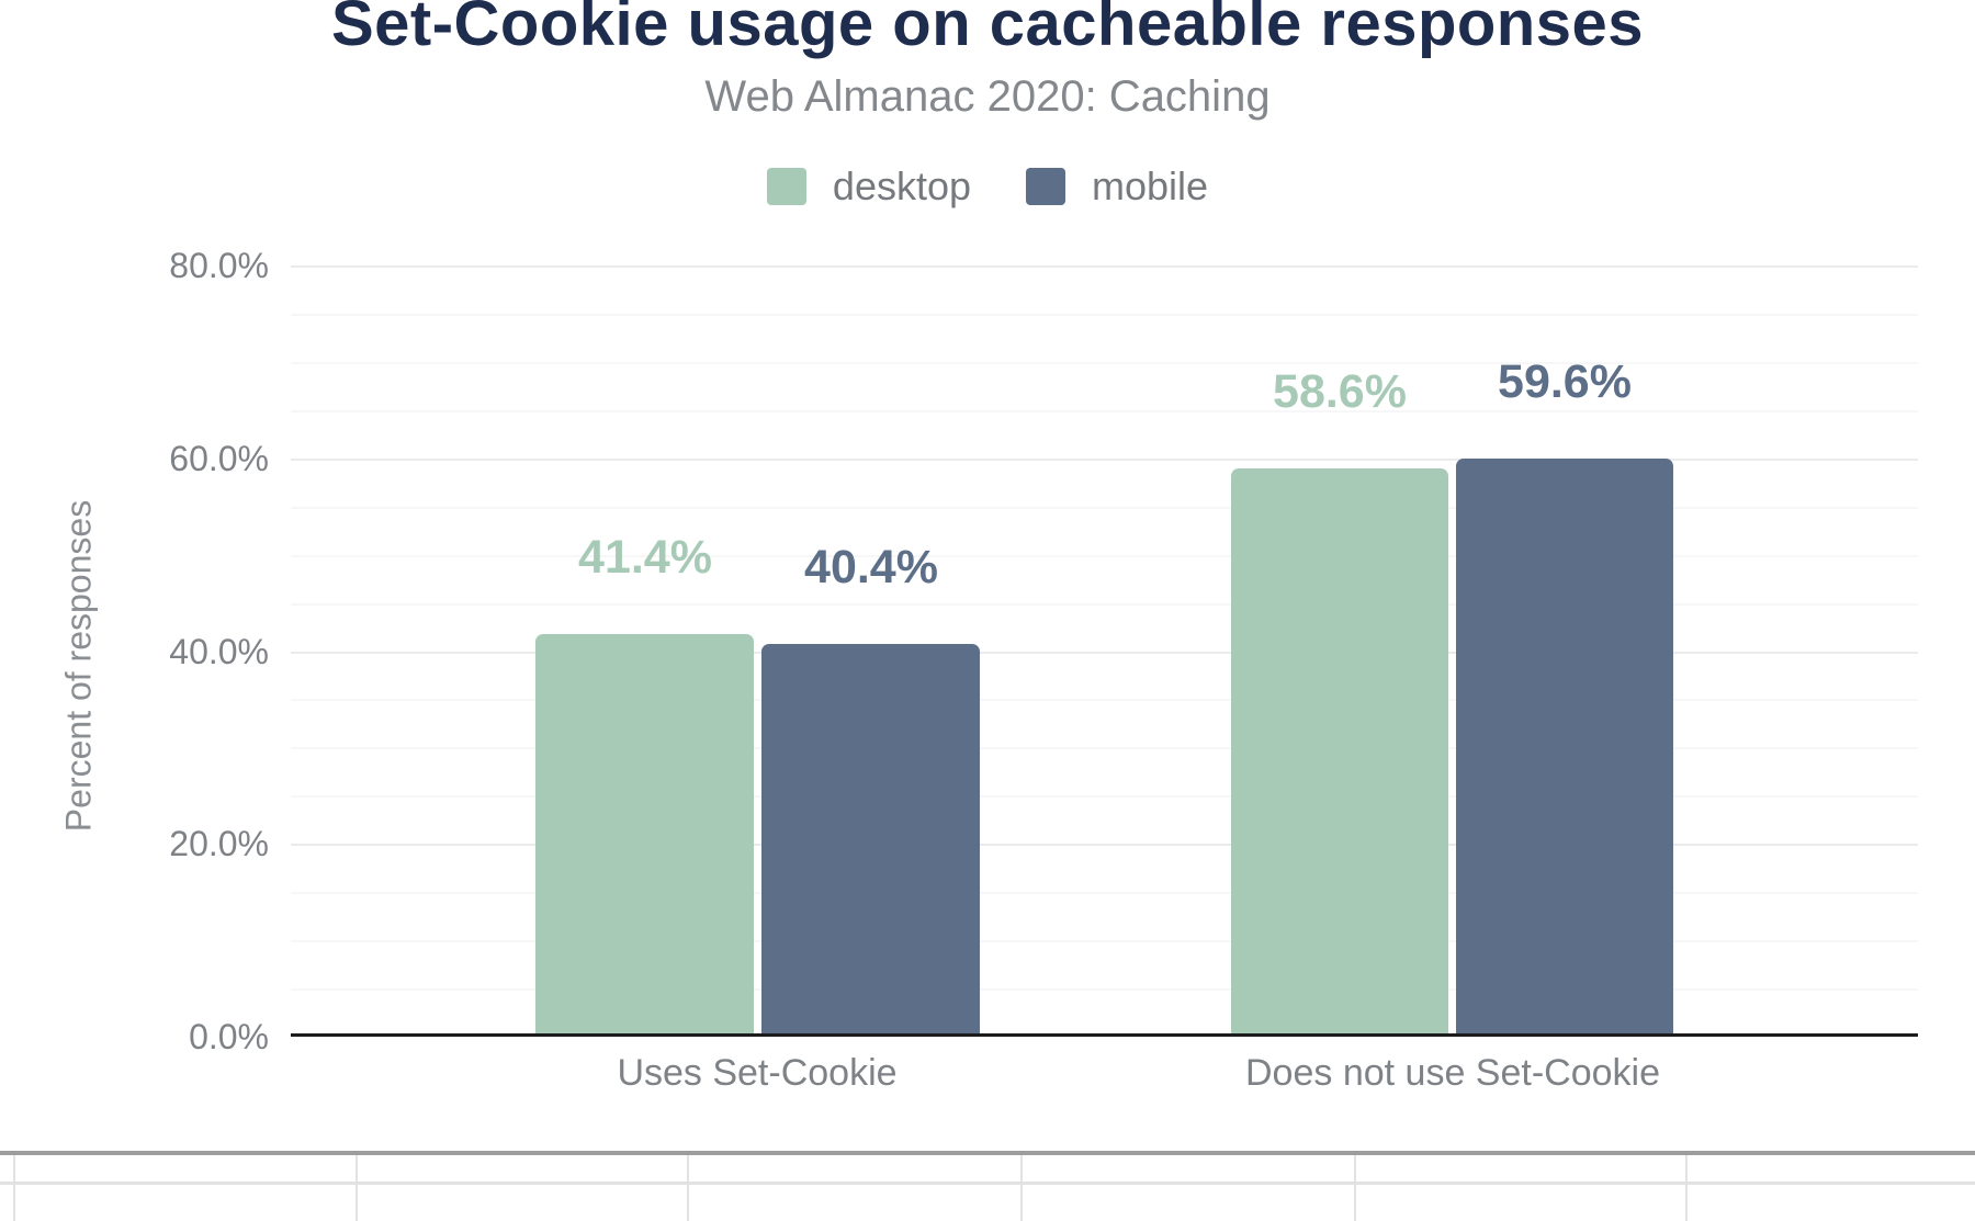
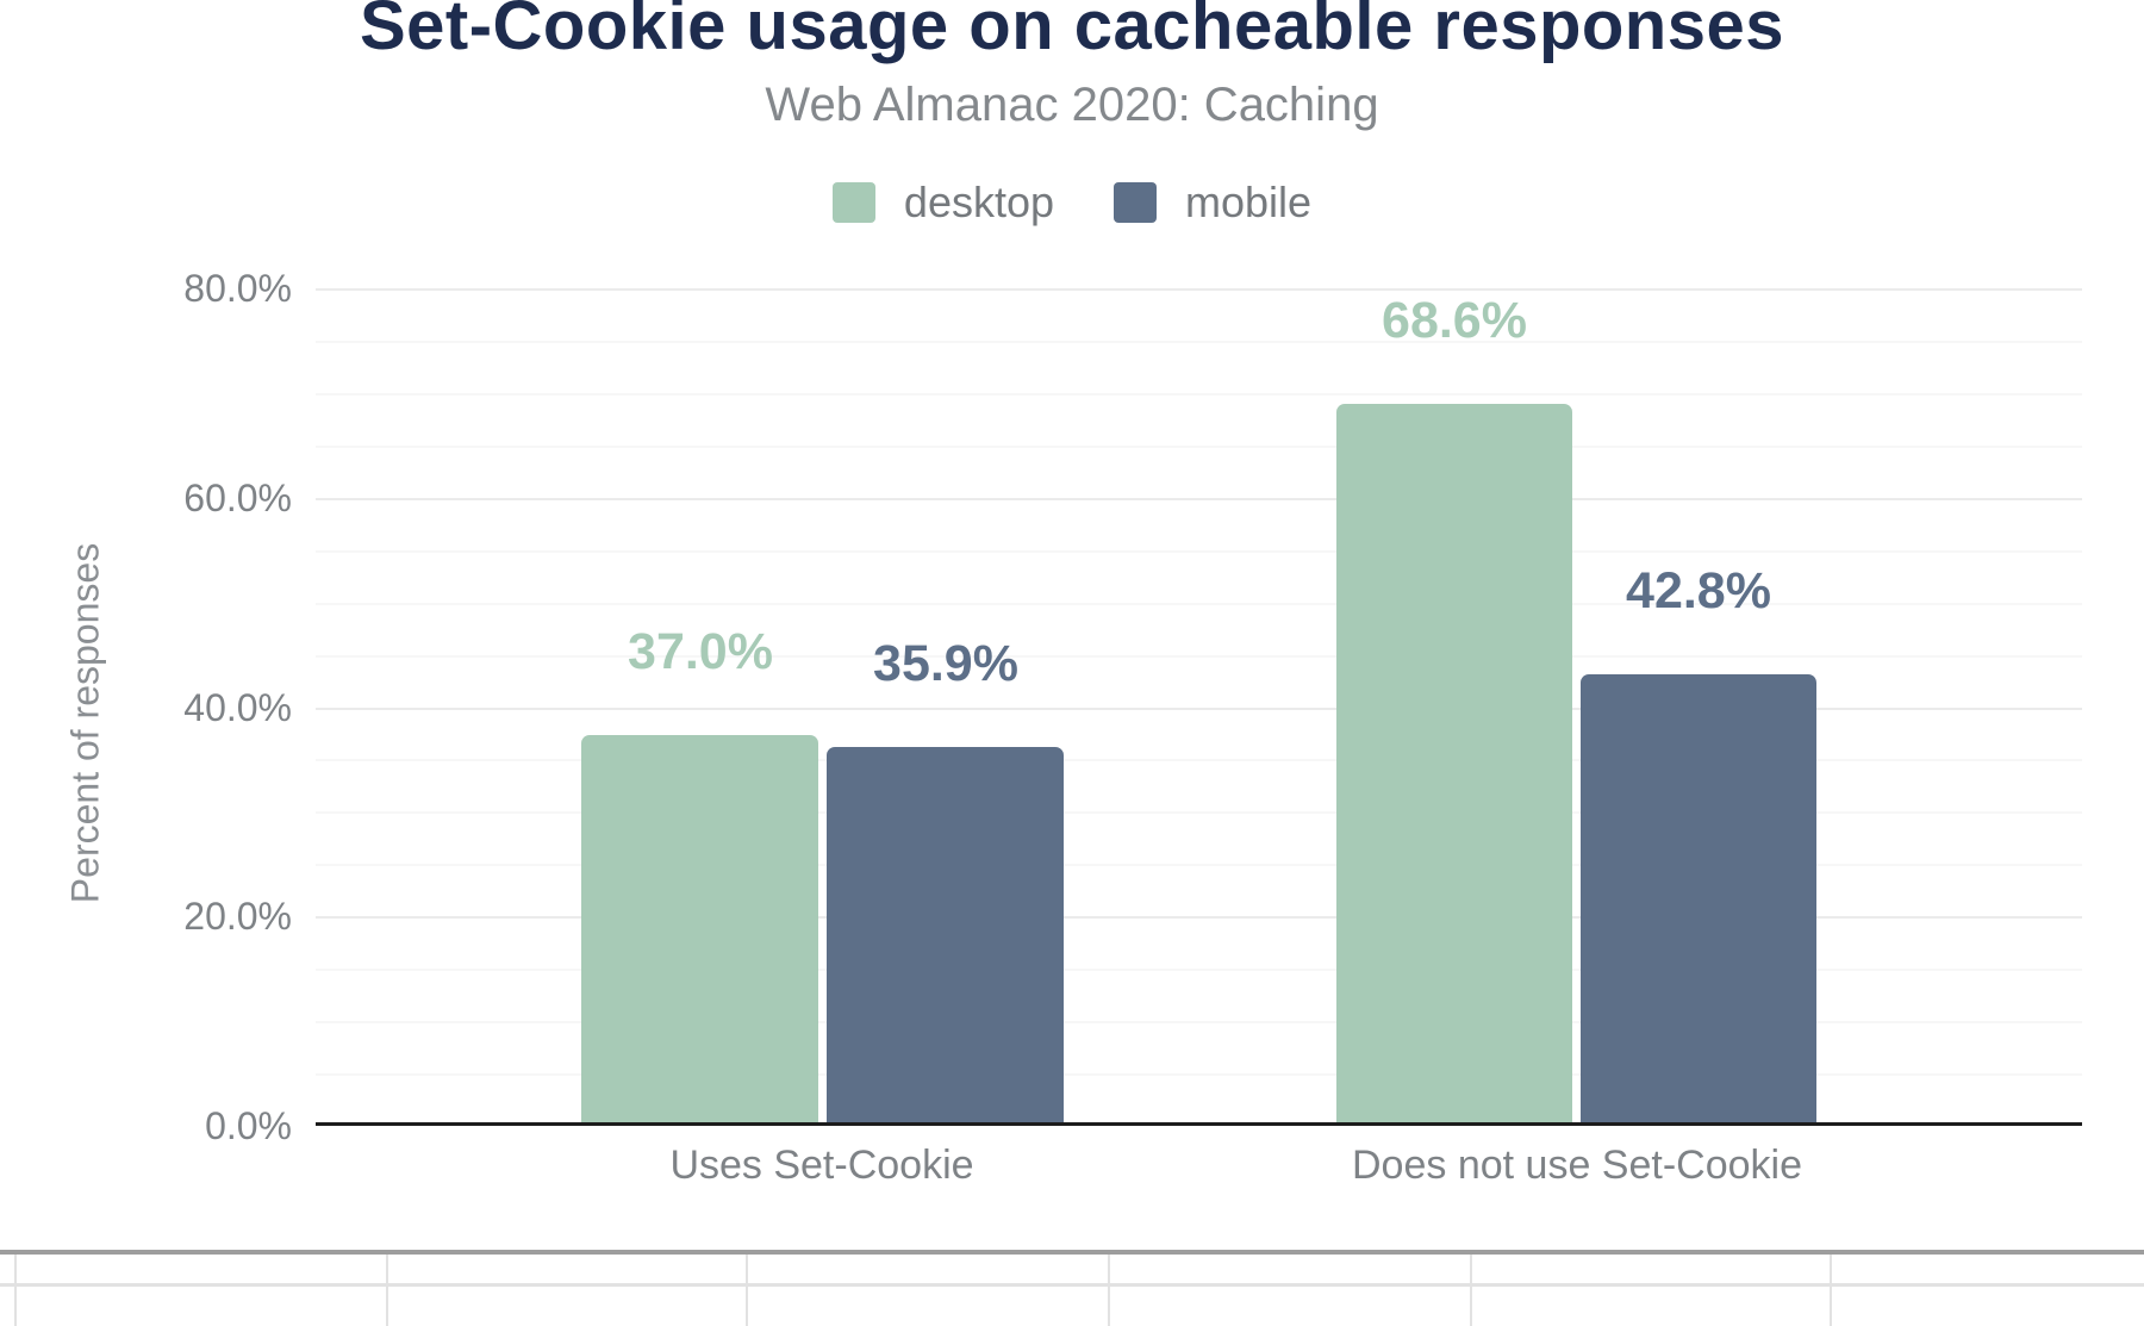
desktop/Uses Set-Cookie: 41.4% -> 37.0%
mobile/Uses Set-Cookie: 40.4% -> 35.9%
desktop/Does not use Set-Cookie: 58.6% -> 68.6%
mobile/Does not use Set-Cookie: 59.6% -> 42.8%
